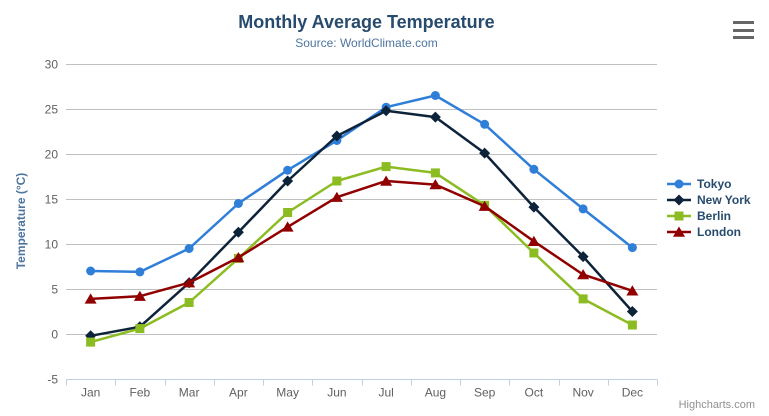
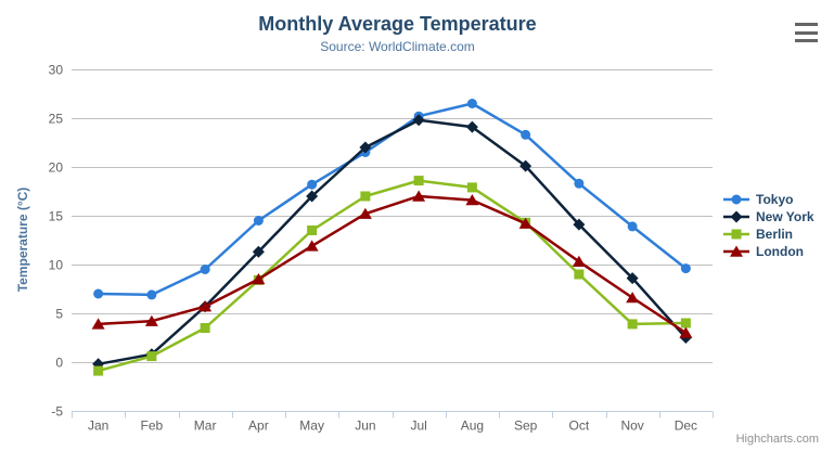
Berlin/Dec: 1 -> 4
London/Dec: 5 -> 3
